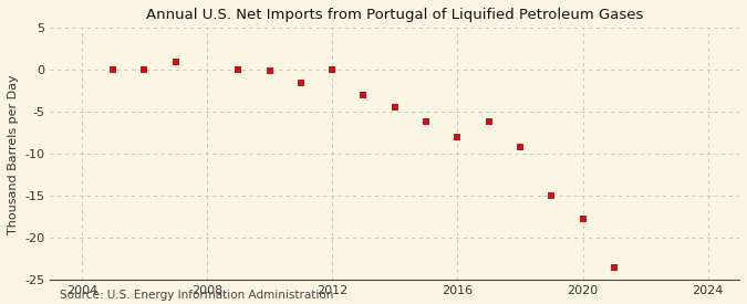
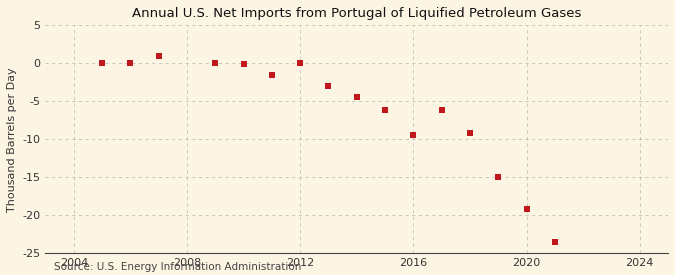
2016: -8.0 -> -9.5
2020: -17.8 -> -19.2
